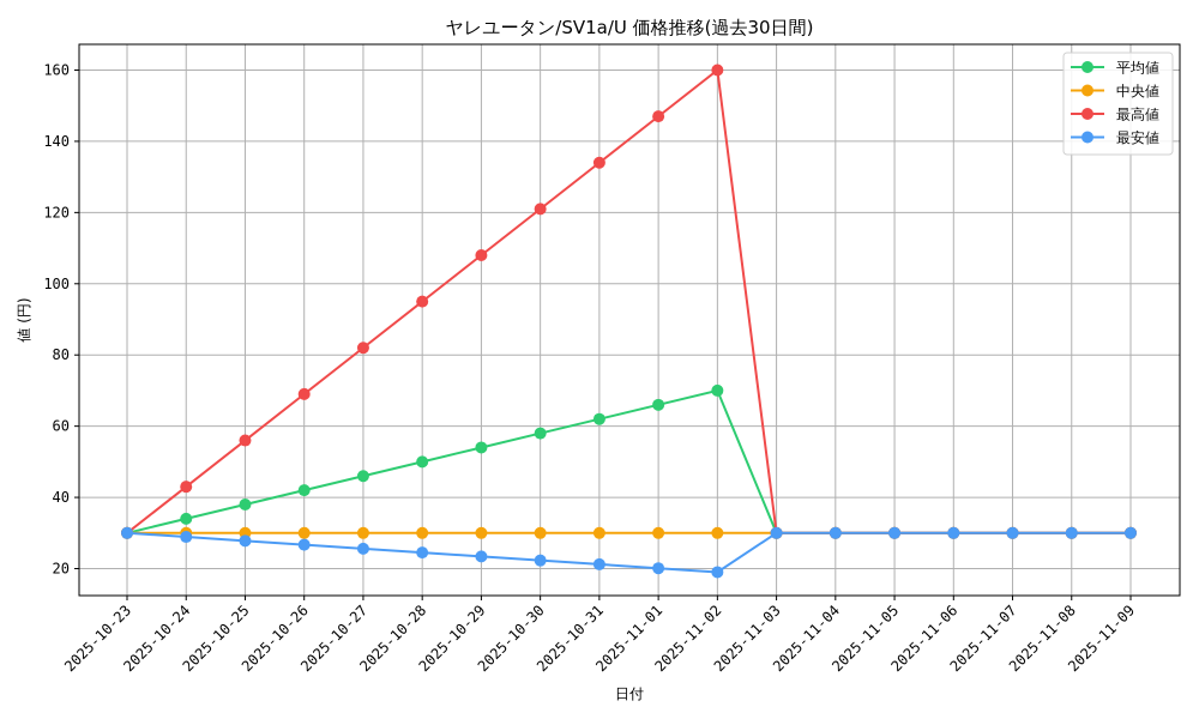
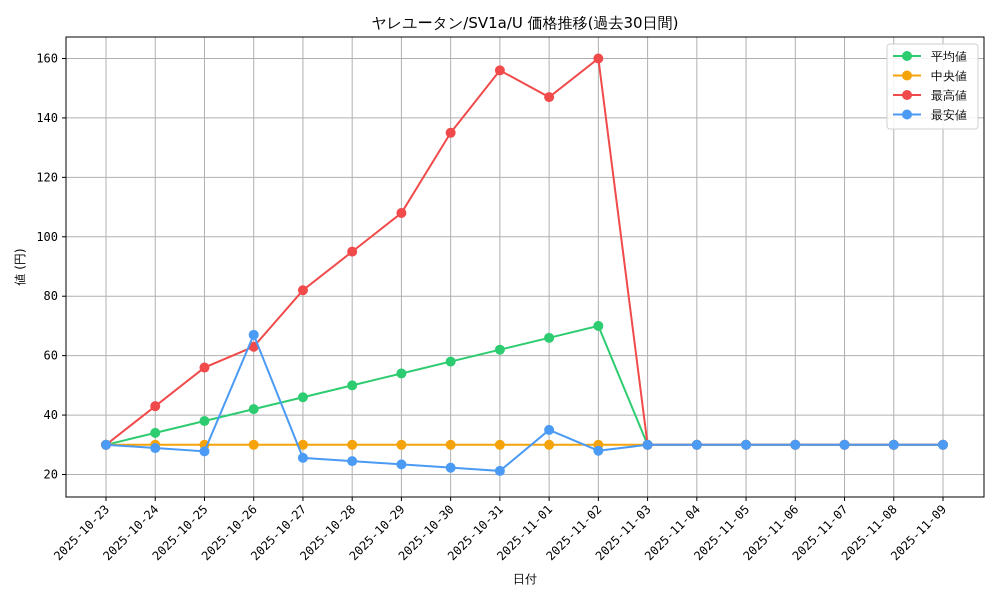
最高値/2025-10-26: 69 -> 63
最安値/2025-10-26: 27 -> 67
最高値/2025-10-30: 121 -> 135
最高値/2025-10-31: 134 -> 156
最安値/2025-11-01: 20 -> 35
最安値/2025-11-02: 19 -> 28
